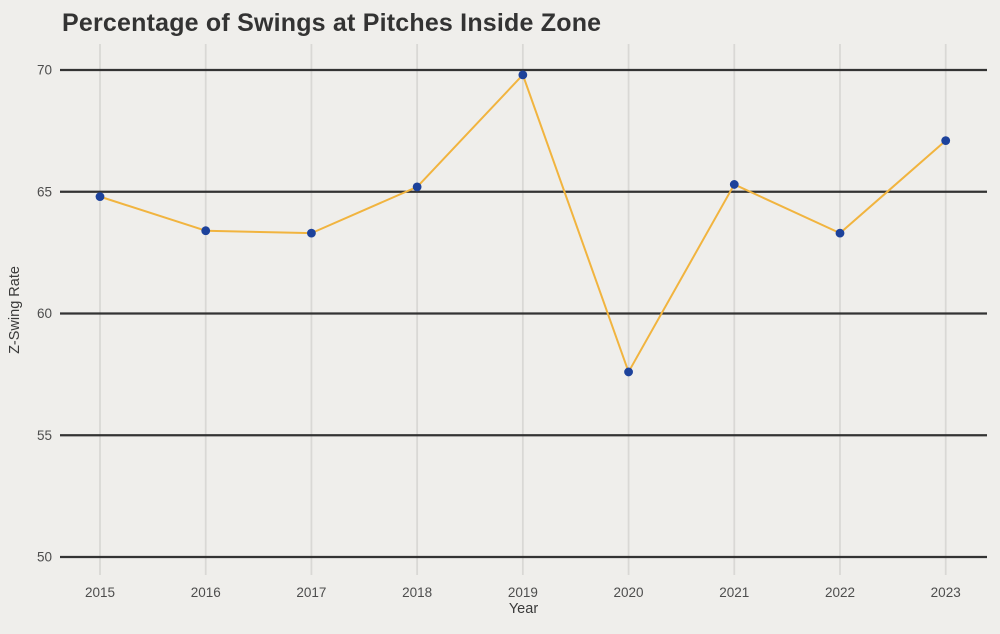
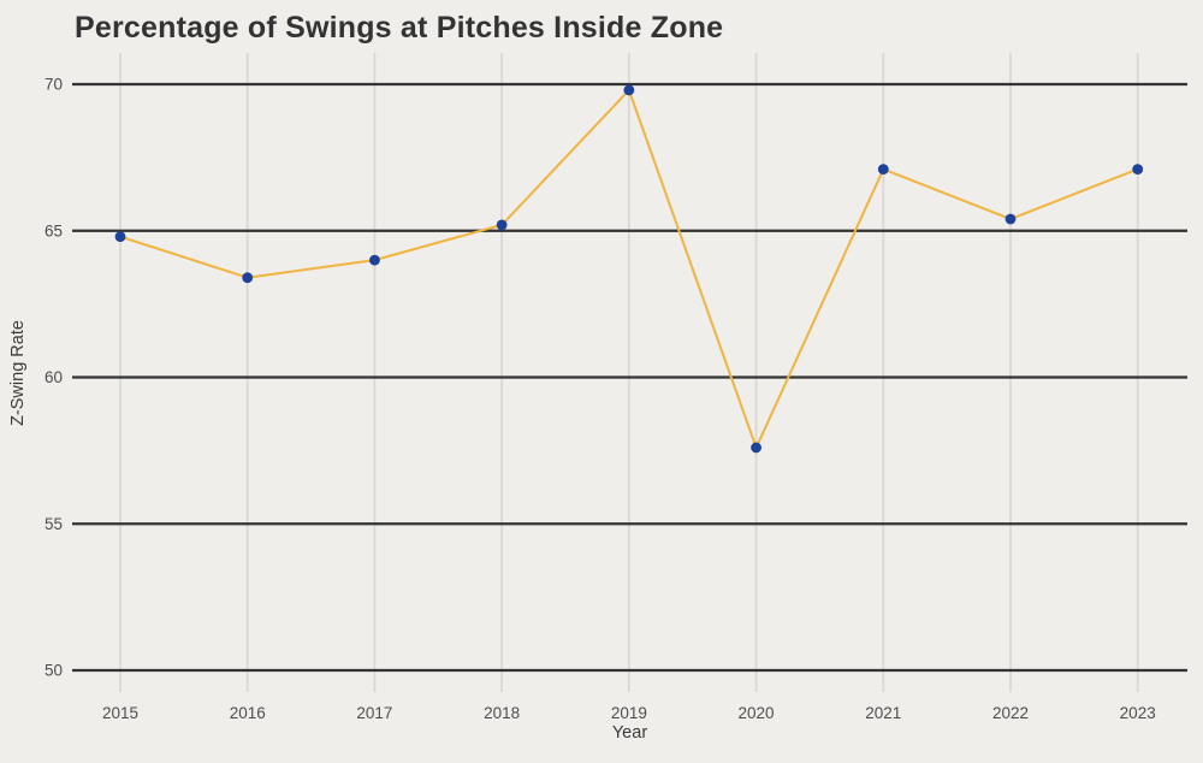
2017: 63.3 -> 64.0
2021: 65.3 -> 67.1
2022: 63.3 -> 65.4
